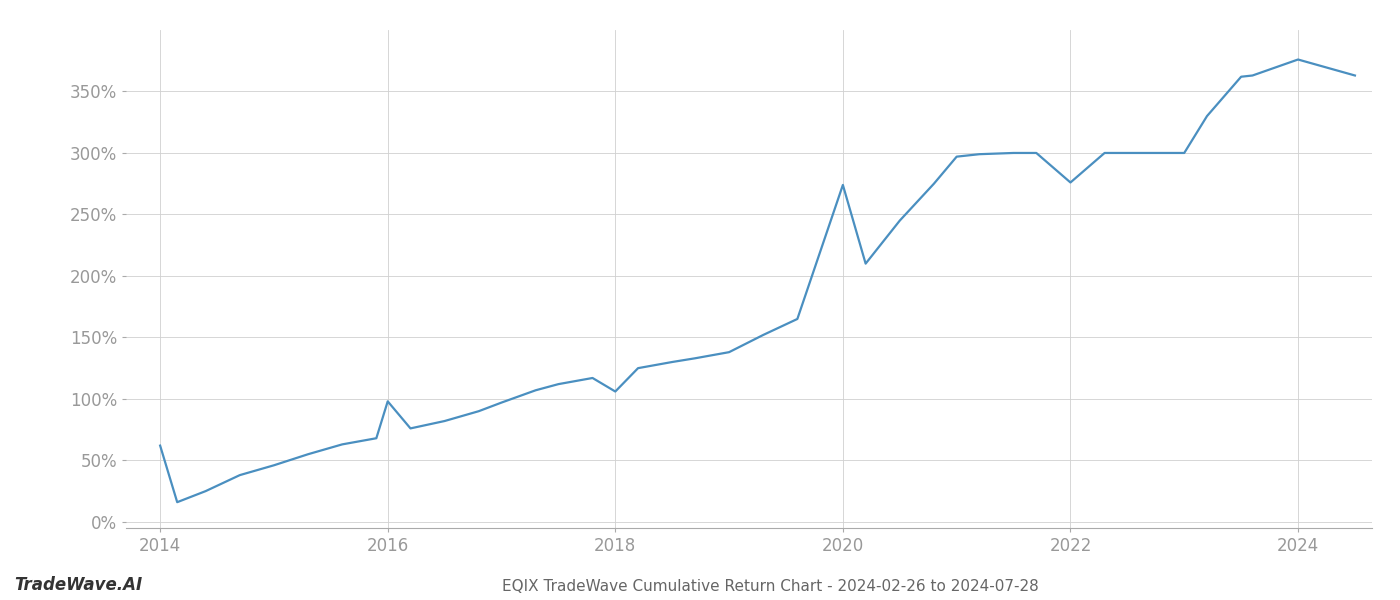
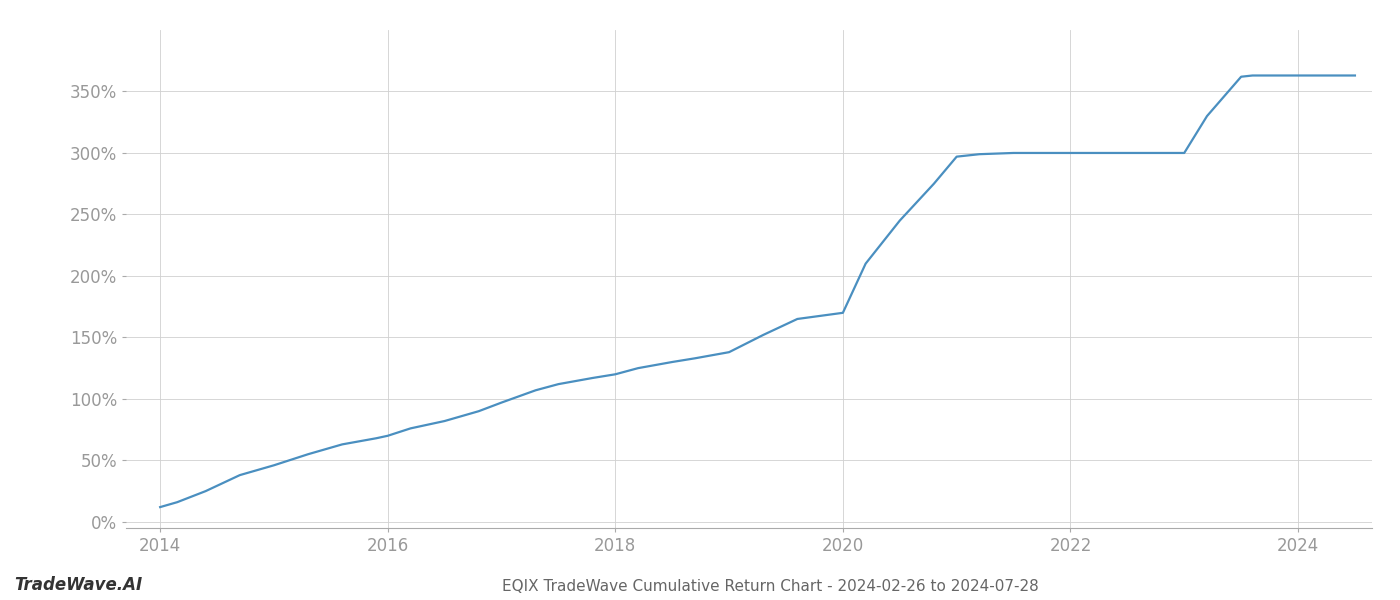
2014: 62% -> 12%
2016: 98% -> 70%
2018: 106% -> 120%
2020: 274% -> 170%
2022: 276% -> 300%
2024: 376% -> 363%
